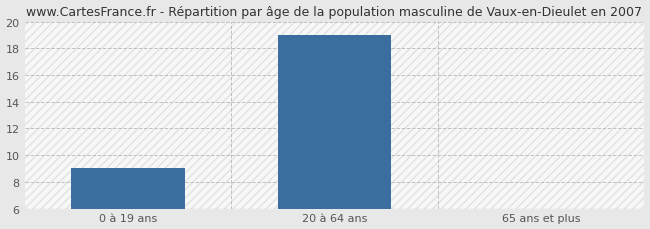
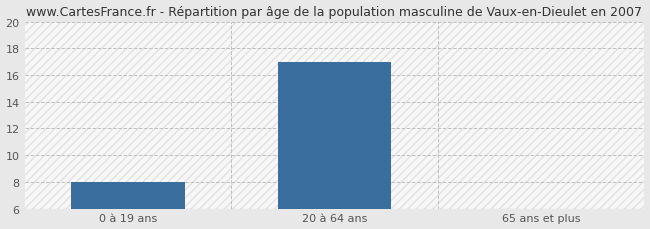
0 à 19 ans: 9.0 -> 8.0
20 à 64 ans: 19.0 -> 17.0
